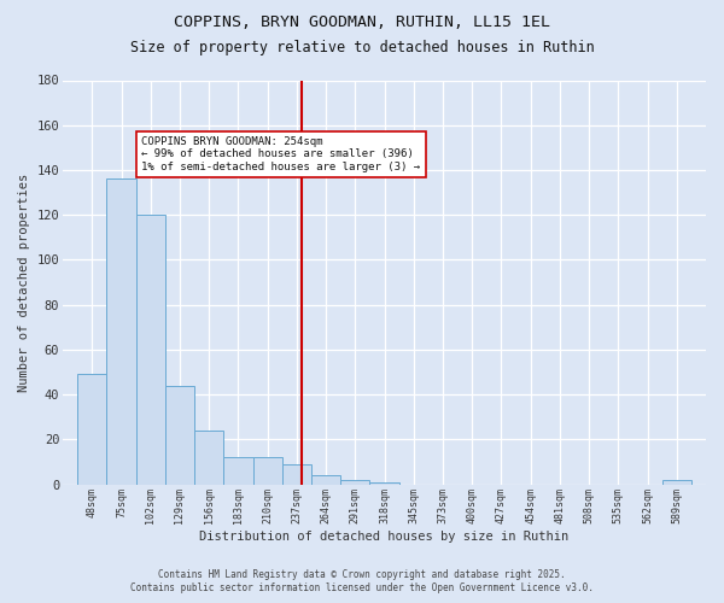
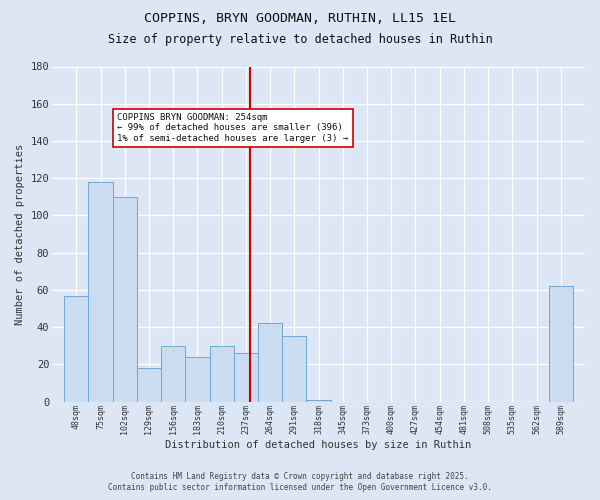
48sqm: 49 -> 57
75sqm: 136 -> 118
102sqm: 120 -> 110
129sqm: 44 -> 18
156sqm: 24 -> 30
183sqm: 12 -> 24
210sqm: 12 -> 30
237sqm: 9 -> 26
264sqm: 4 -> 42
291sqm: 2 -> 35
589sqm: 2 -> 62
